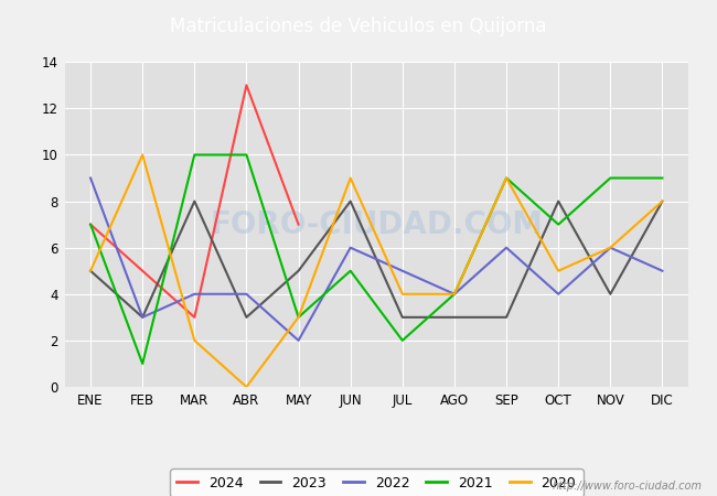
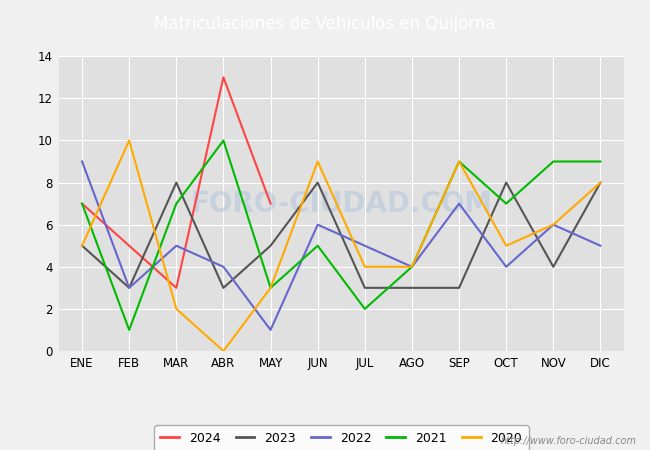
2022/MAR: 4 -> 5
2021/MAR: 10 -> 7
2022/MAY: 2 -> 1
2022/SEP: 6 -> 7
